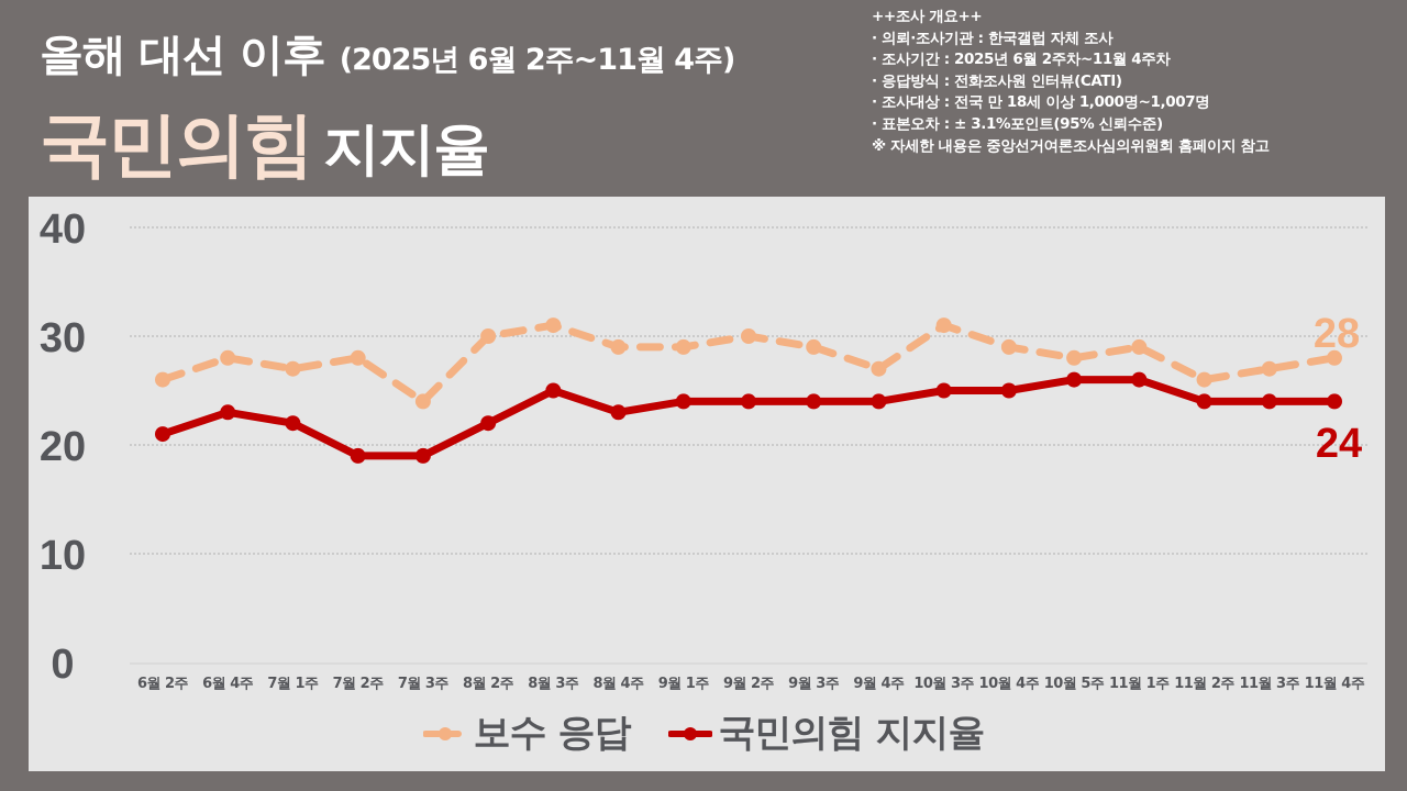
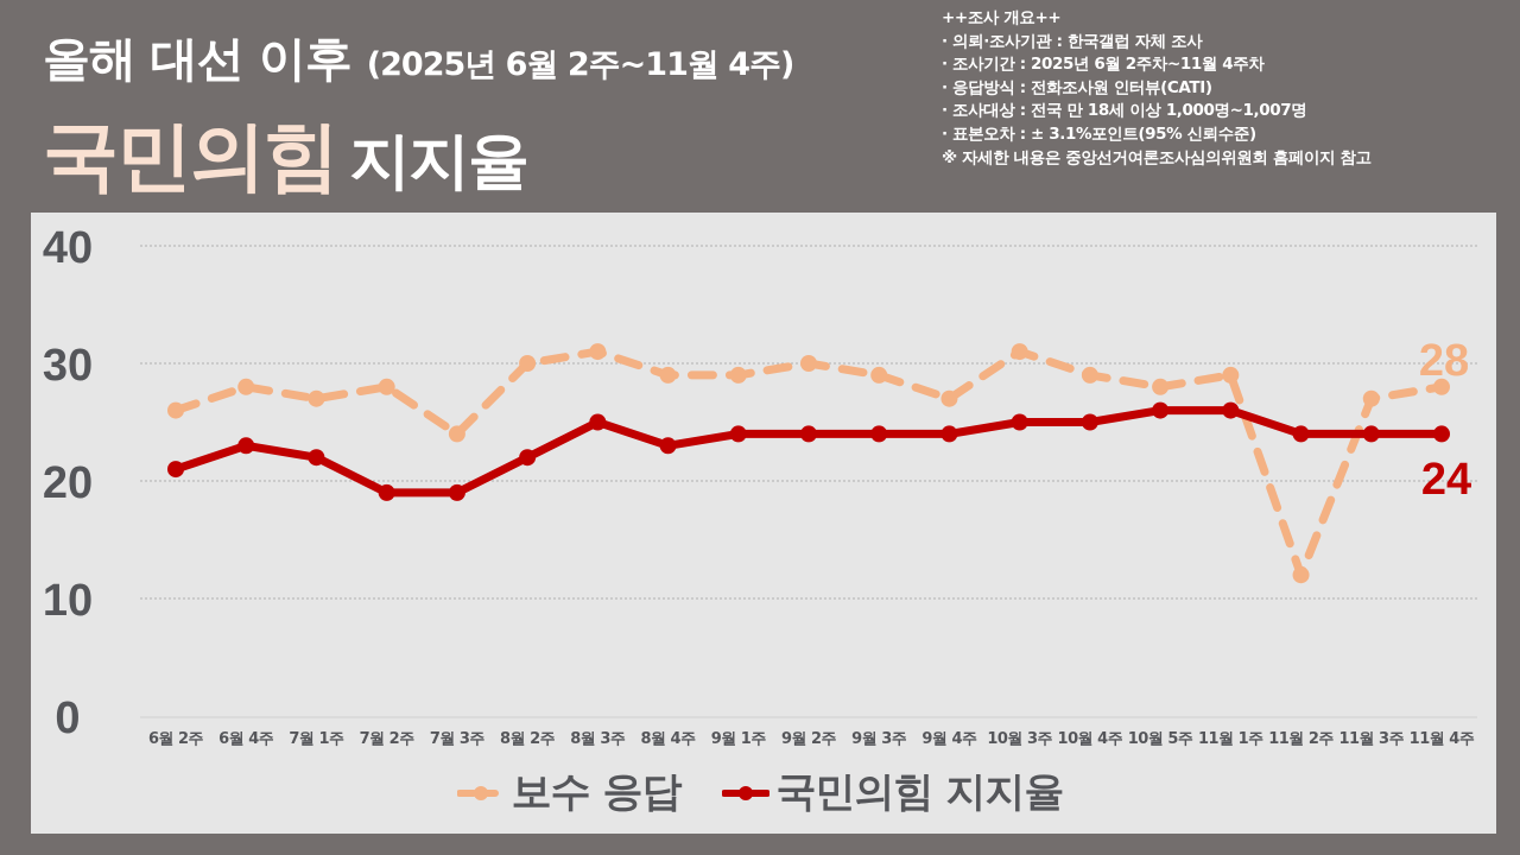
보수 응답/11월 2주: 26 -> 12
